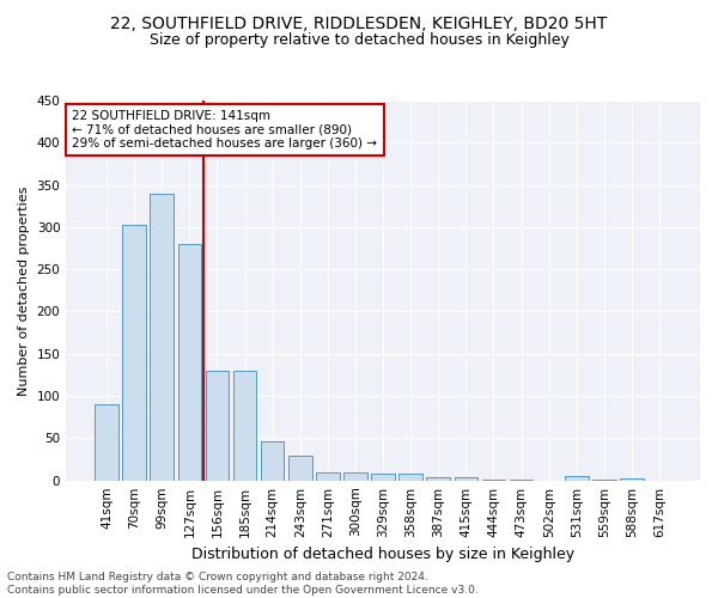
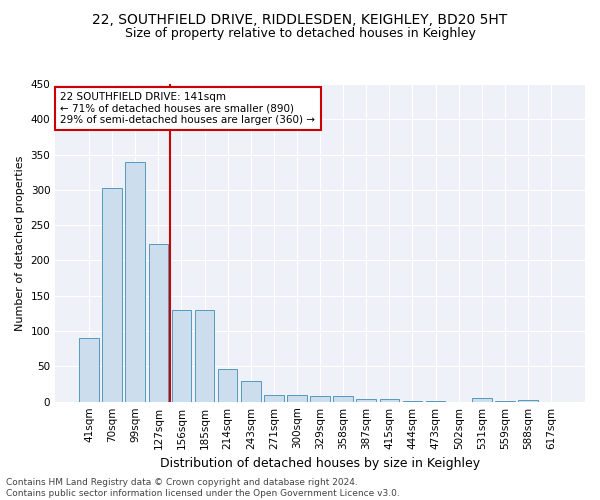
127sqm: 280 -> 224
